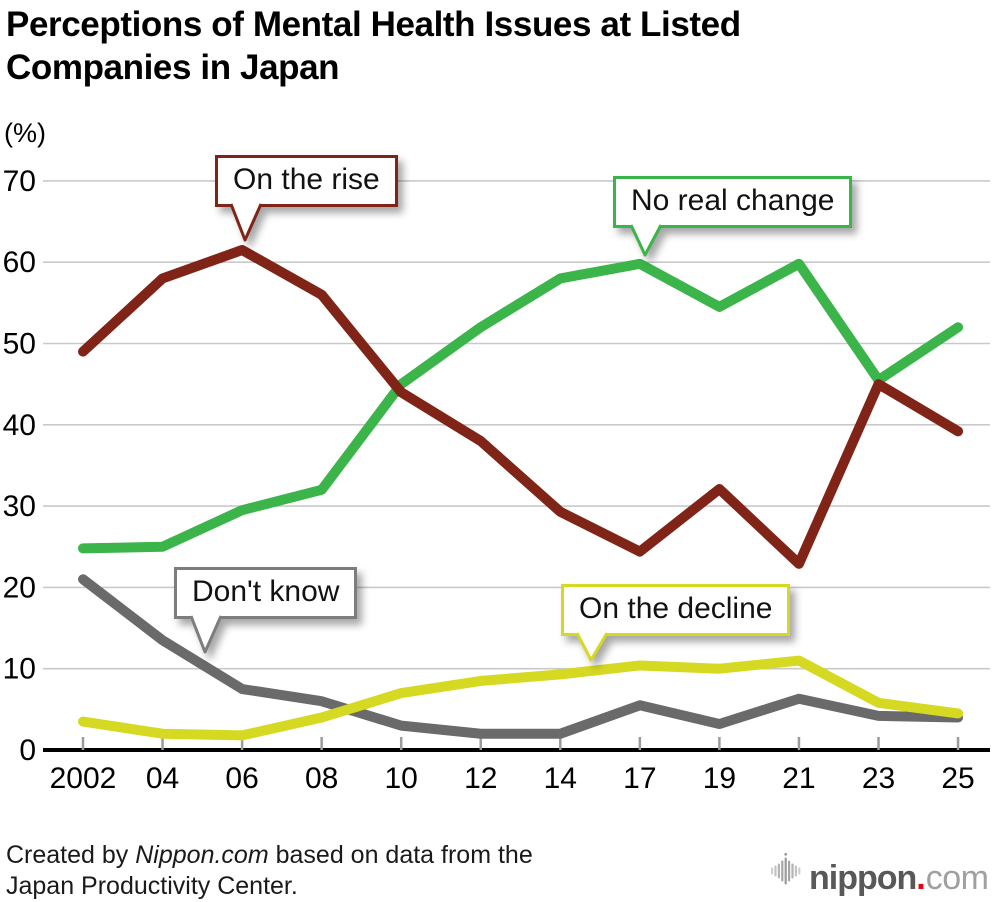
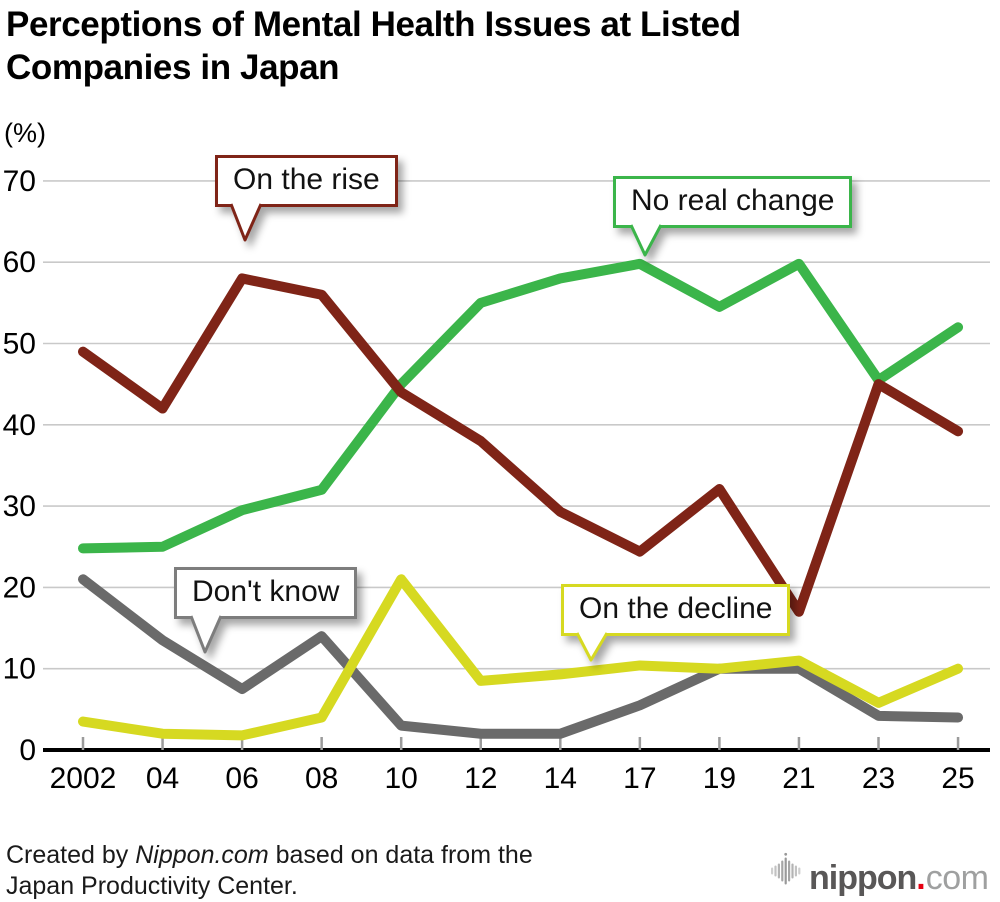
On the rise/04: 58 -> 42
On the rise/06: 62 -> 58
Don't know/08: 6 -> 14
On the decline/10: 7 -> 21
No real change/12: 52 -> 55
Don't know/19: 3 -> 10
Don't know/21: 6 -> 10
On the rise/21: 23 -> 17
On the decline/25: 4 -> 10
